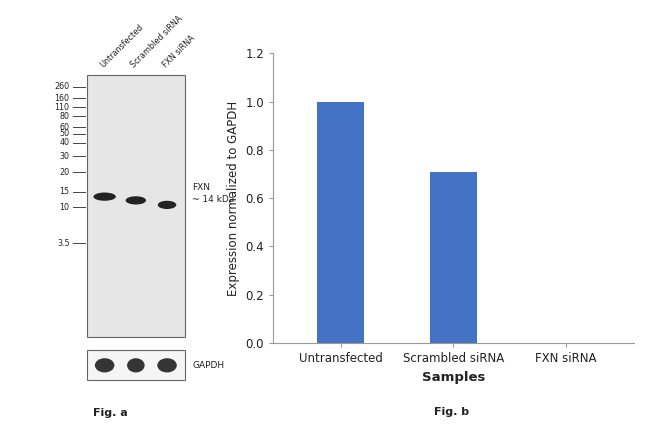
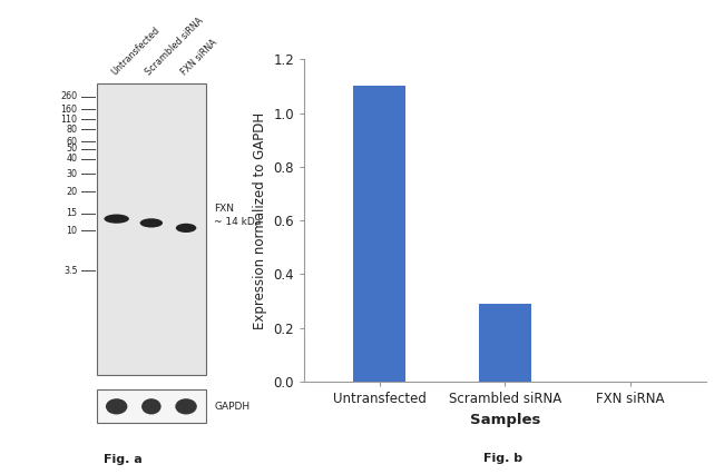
Untransfected: 1.00 -> 1.10
Scrambled siRNA: 0.71 -> 0.29
